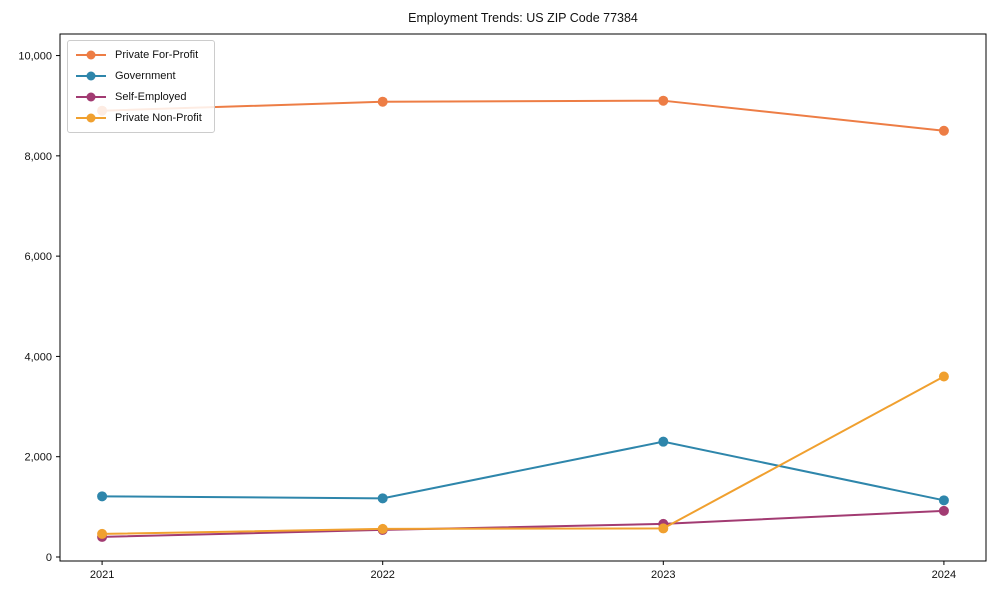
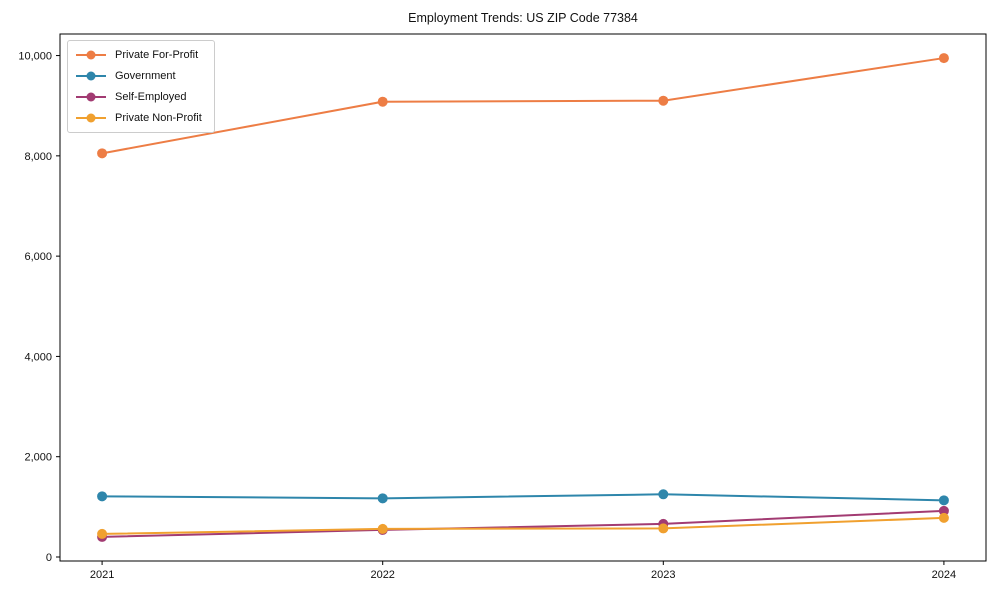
Private For-Profit/2021: 8900 -> 8000
Government/2023: 2300 -> 1200
Private For-Profit/2024: 8500 -> 10000
Private Non-Profit/2024: 3600 -> 800
